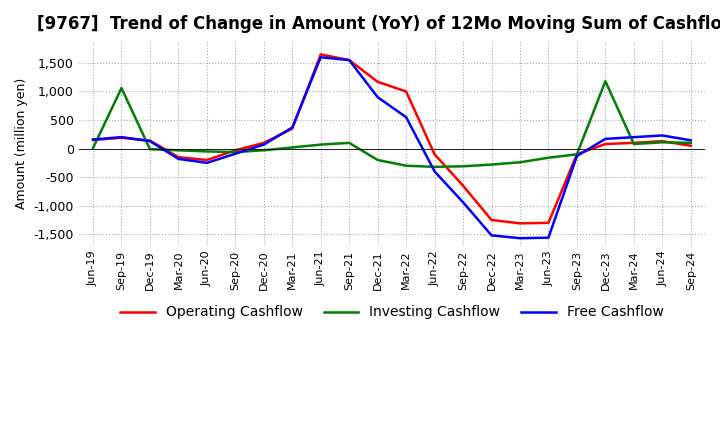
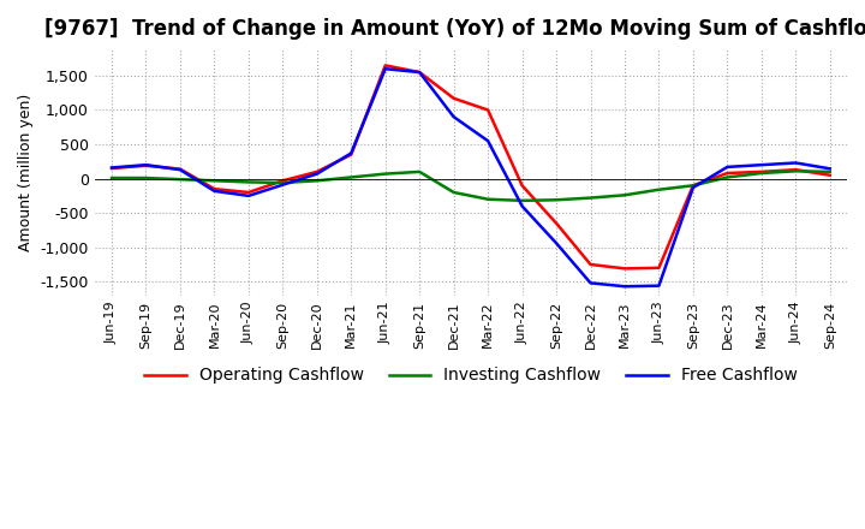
Investing Cashflow/Sep-19: 1,060 -> 10
Investing Cashflow/Dec-23: 1,180 -> 20
